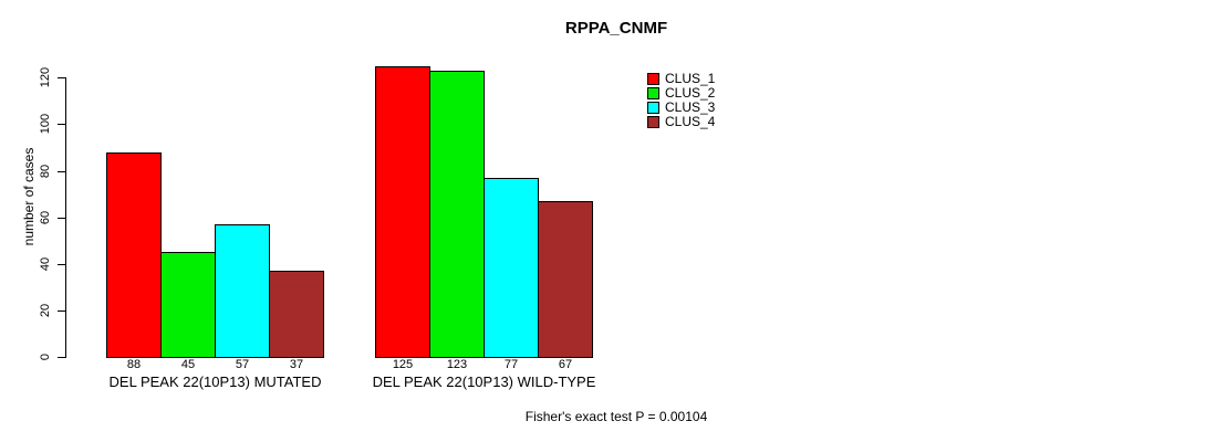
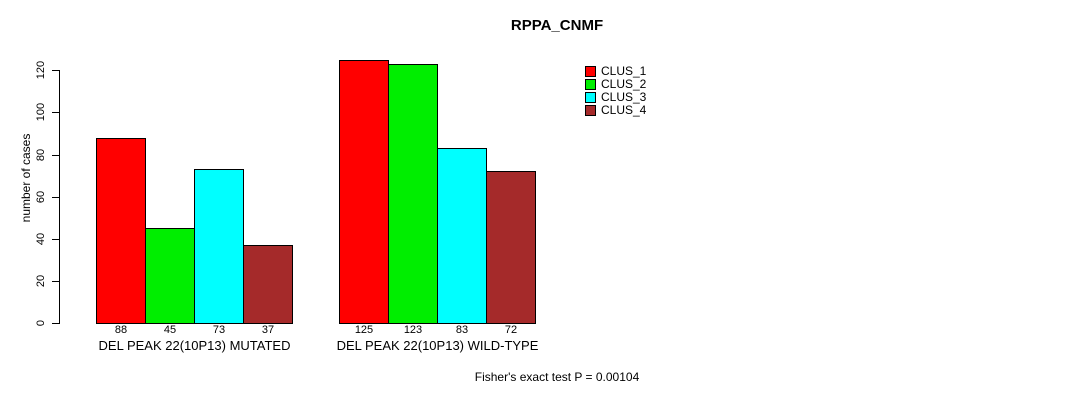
CLUS_3/DEL PEAK 22(10P13) MUTATED: 57 -> 73
CLUS_3/DEL PEAK 22(10P13) WILD-TYPE: 77 -> 83
CLUS_4/DEL PEAK 22(10P13) WILD-TYPE: 67 -> 72
